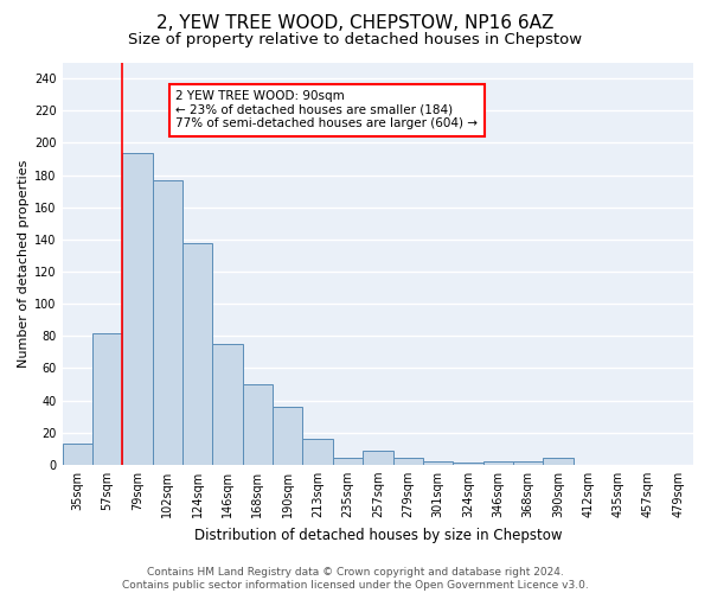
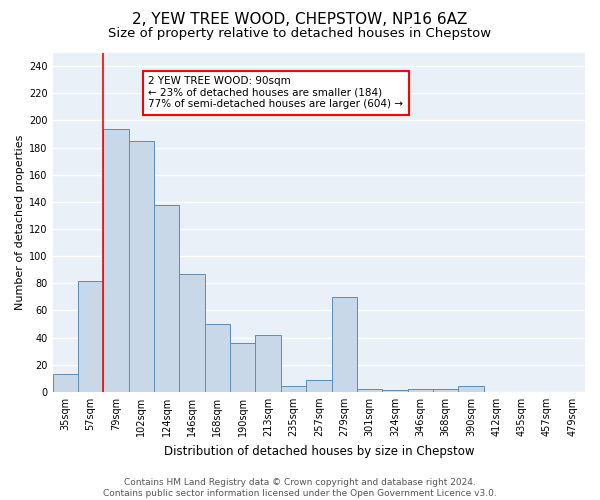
102sqm: 177 -> 185
146sqm: 75 -> 87
213sqm: 16 -> 42
279sqm: 4 -> 70
